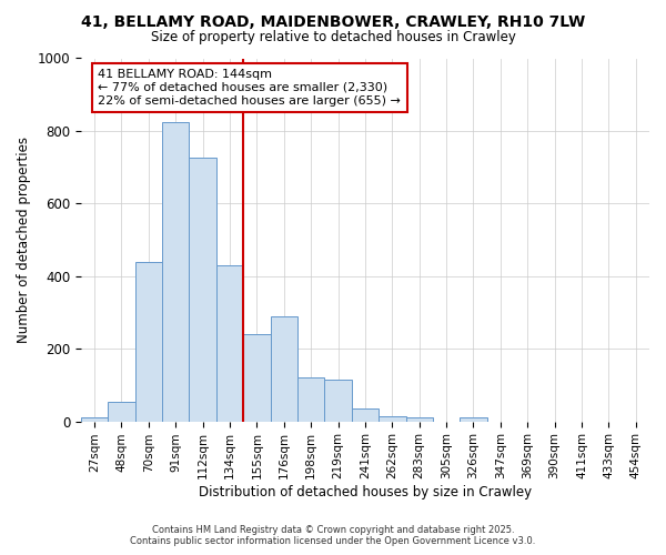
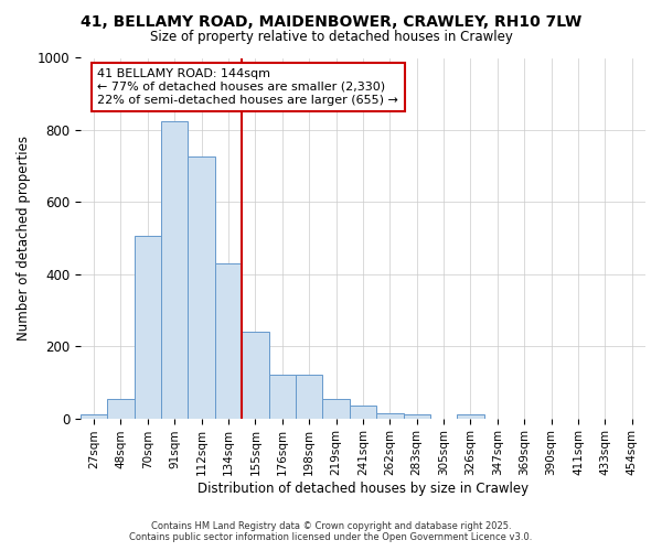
70sqm: 440 -> 505
176sqm: 290 -> 120
219sqm: 115 -> 55
